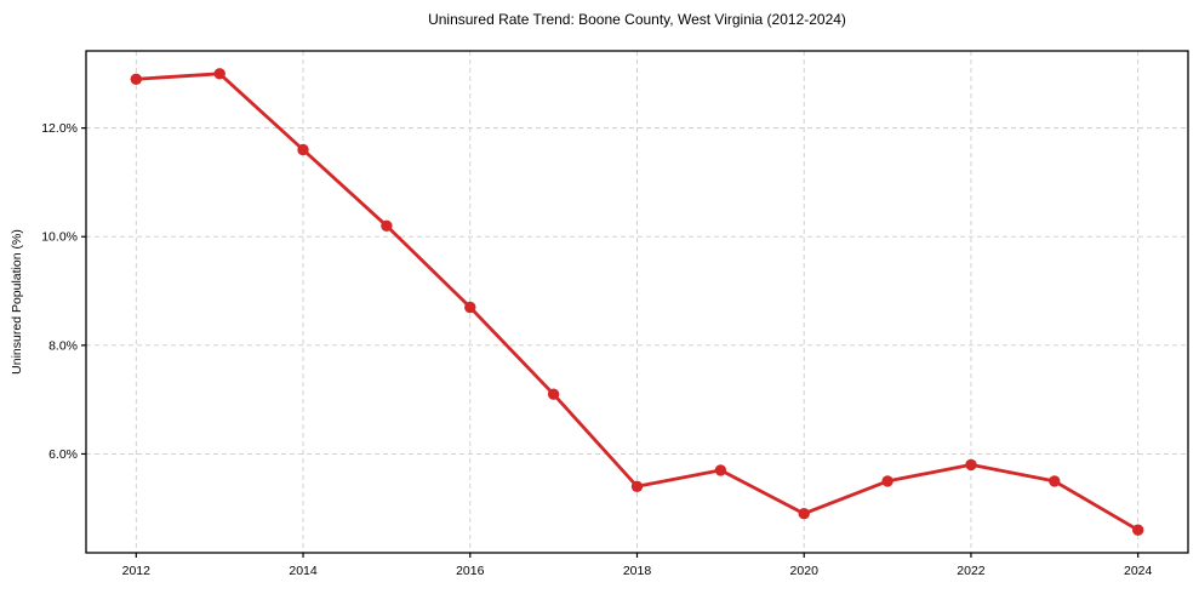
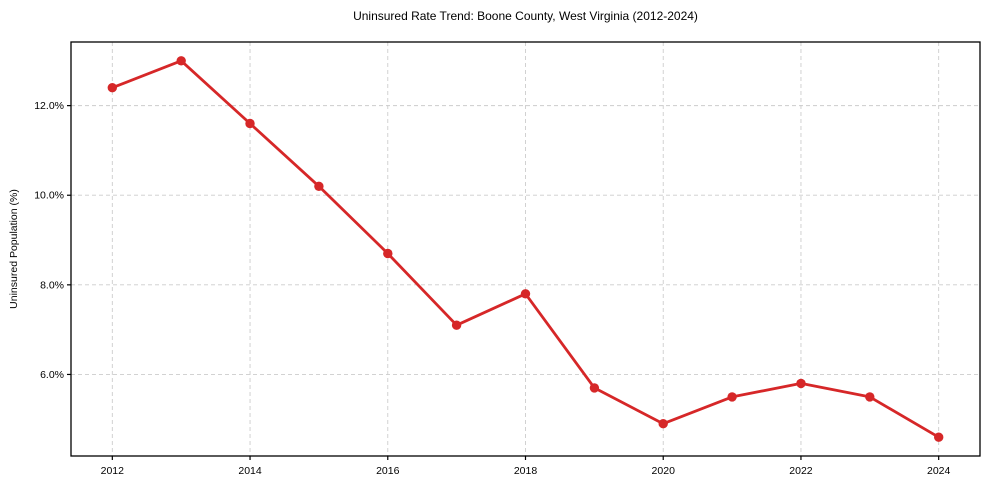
2012: 12.9% -> 12.4%
2018: 5.4% -> 7.8%
